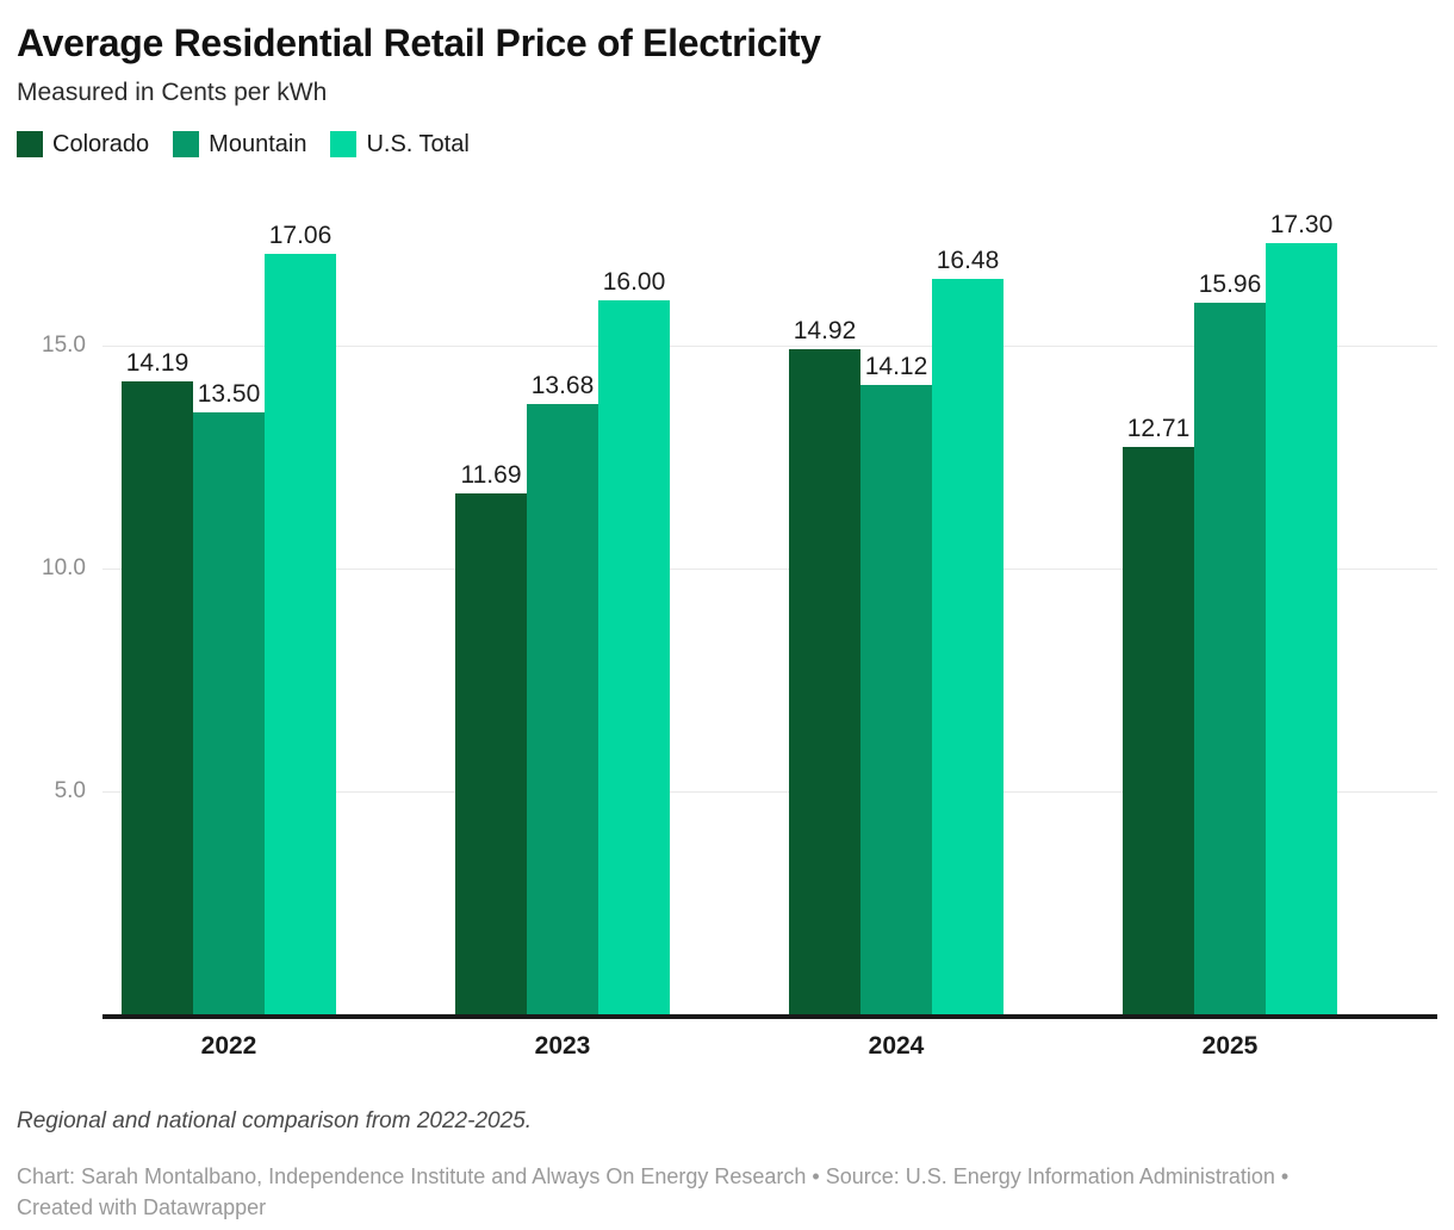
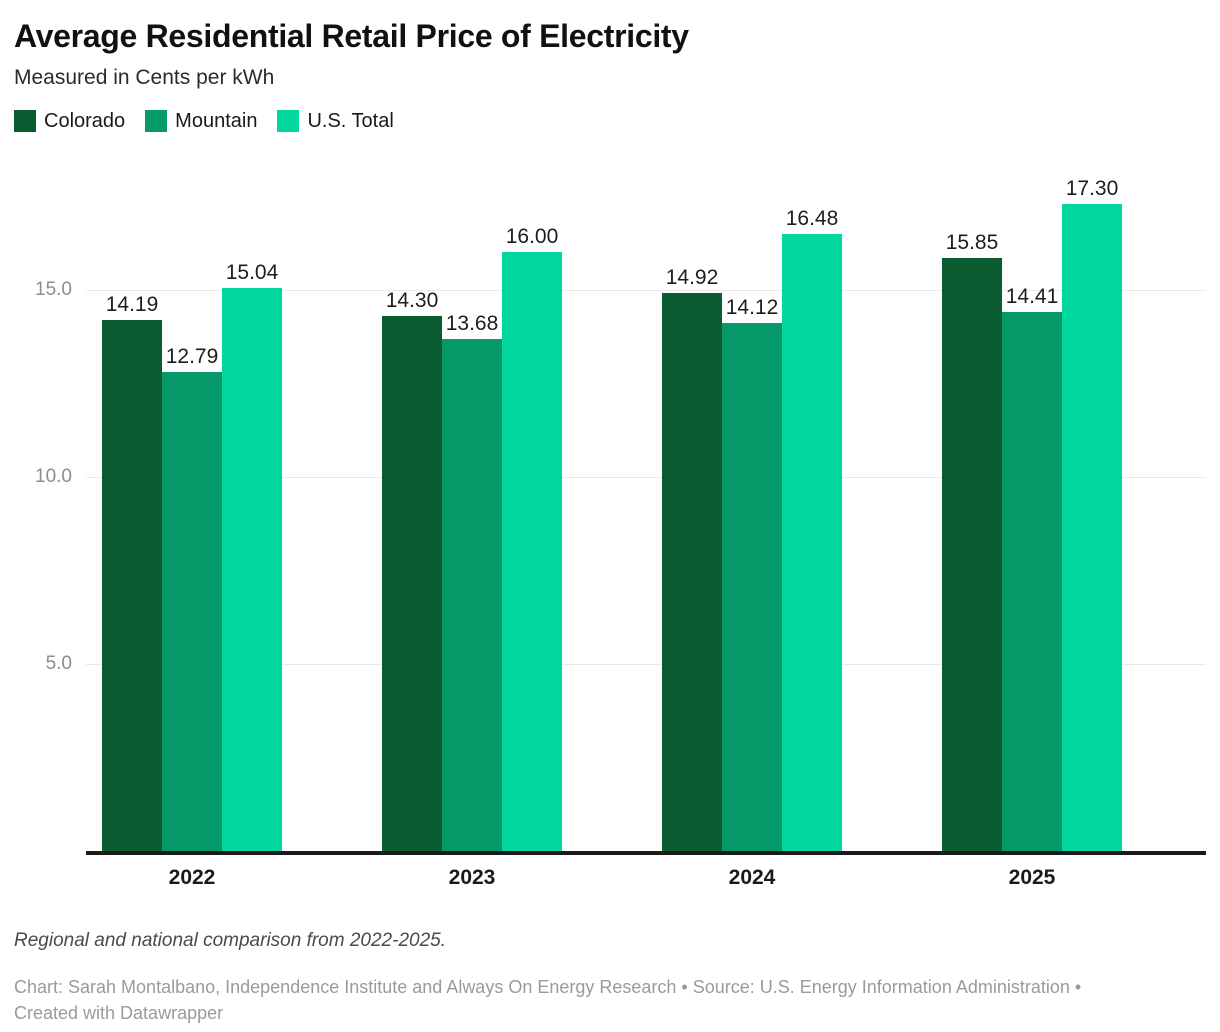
Mountain/2022: 13.50 -> 12.79
U.S. Total/2022: 17.06 -> 15.04
Colorado/2023: 11.69 -> 14.30
Colorado/2025: 12.71 -> 15.85
Mountain/2025: 15.96 -> 14.41
